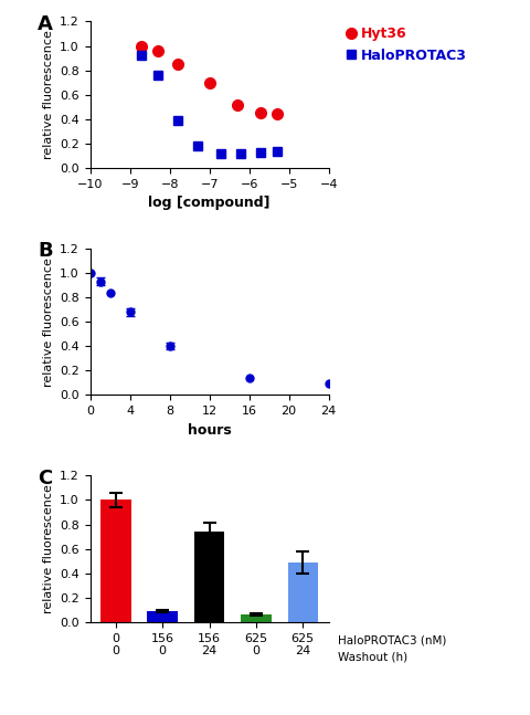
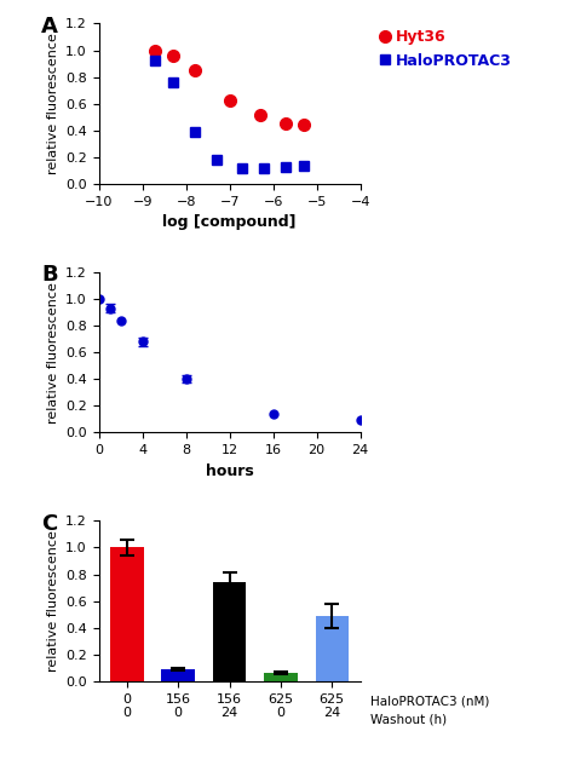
Hyt36/−7: 0.70 -> 0.62
